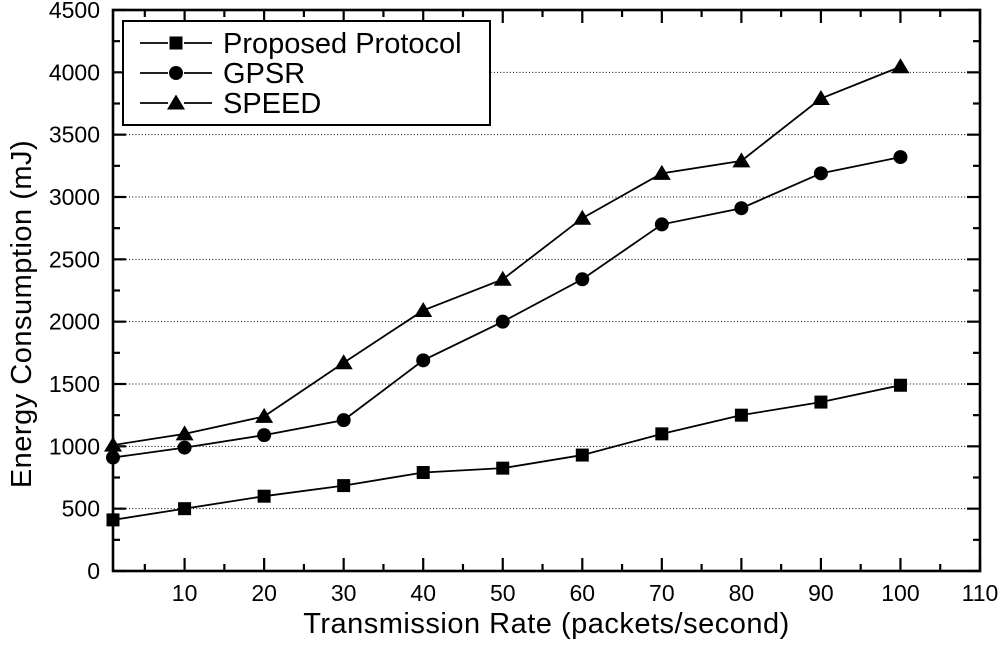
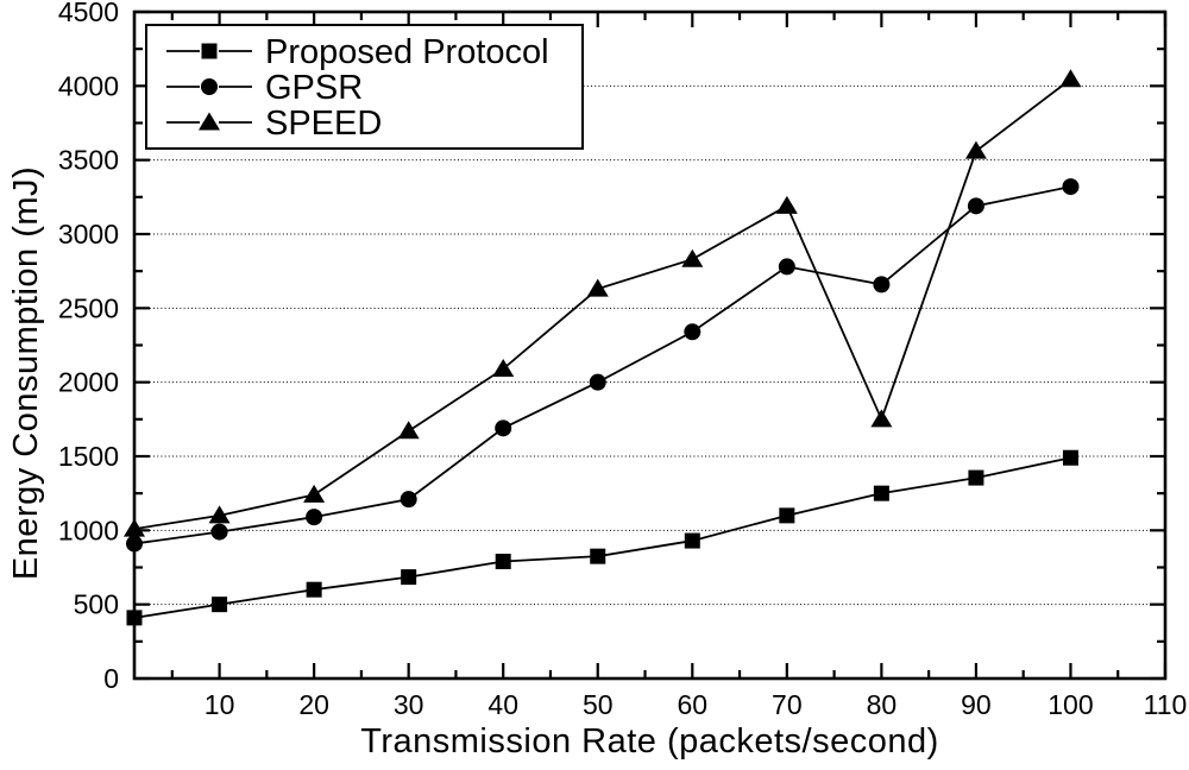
SPEED/50: 2340 -> 2630
GPSR/80: 2910 -> 2660
SPEED/80: 3290 -> 1750
SPEED/90: 3790 -> 3560
